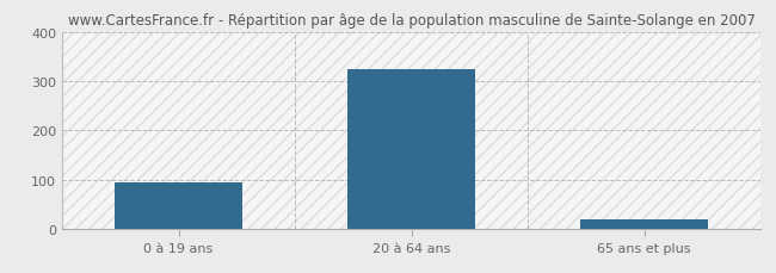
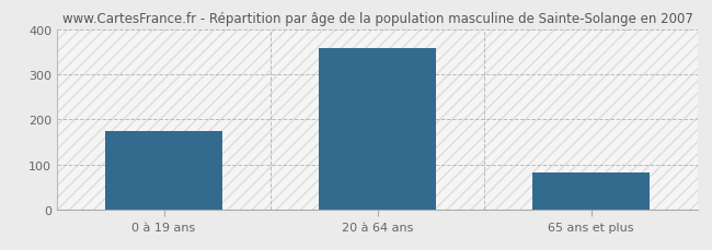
0 à 19 ans: 95 -> 175
20 à 64 ans: 325 -> 358
65 ans et plus: 20 -> 83
